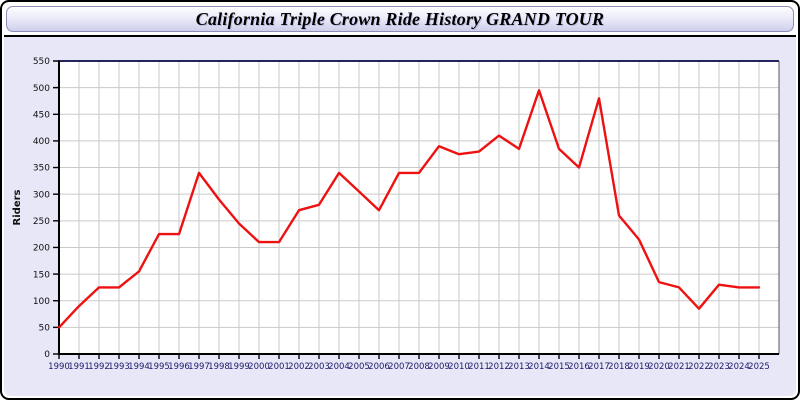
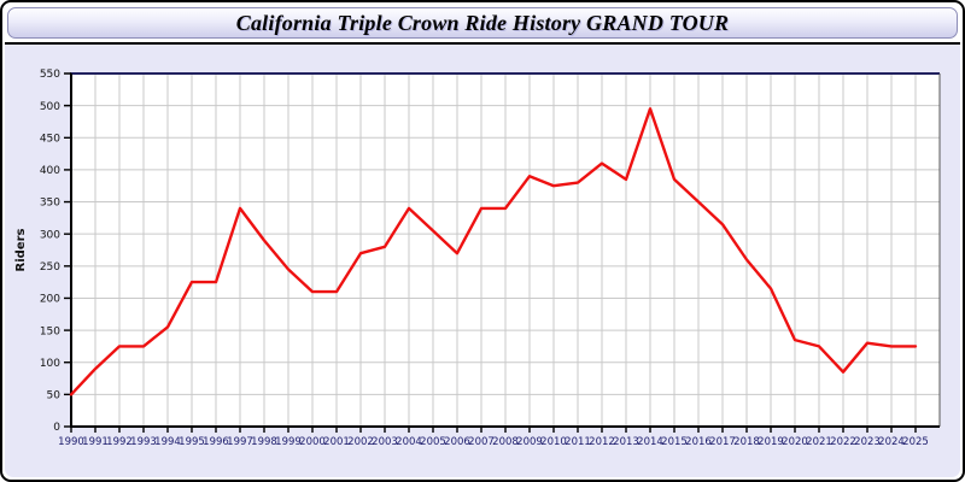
2017: 480 -> 320
